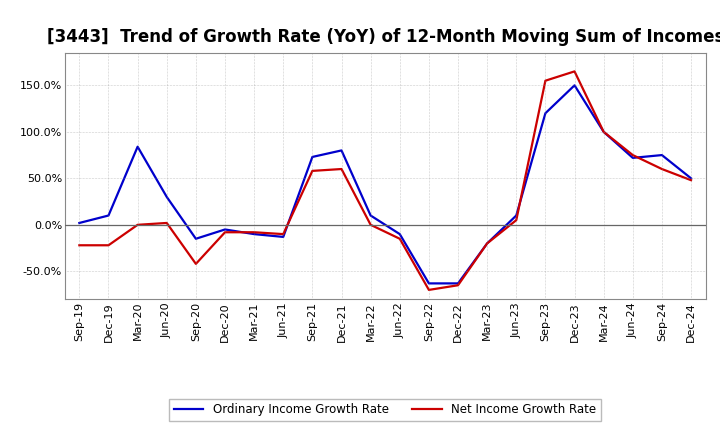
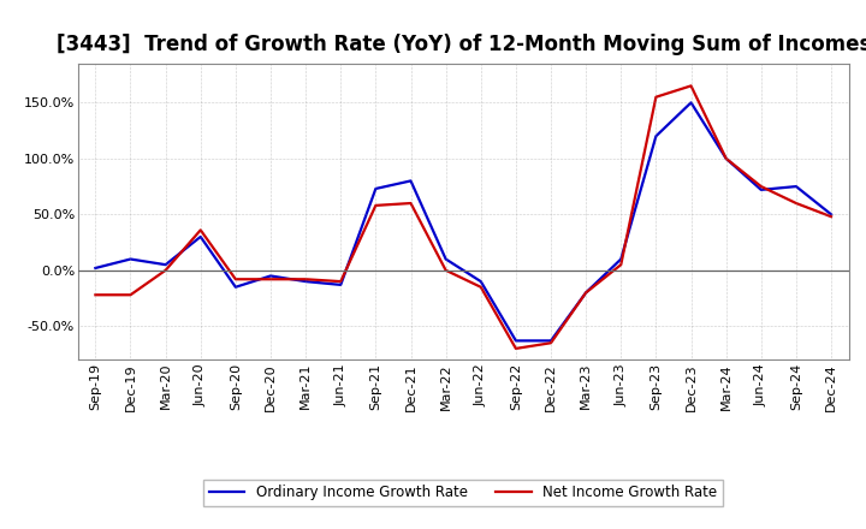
Ordinary Income Growth Rate/Mar-20: 84% -> 5%
Net Income Growth Rate/Jun-20: 2% -> 36%
Net Income Growth Rate/Sep-20: -42% -> -8%
